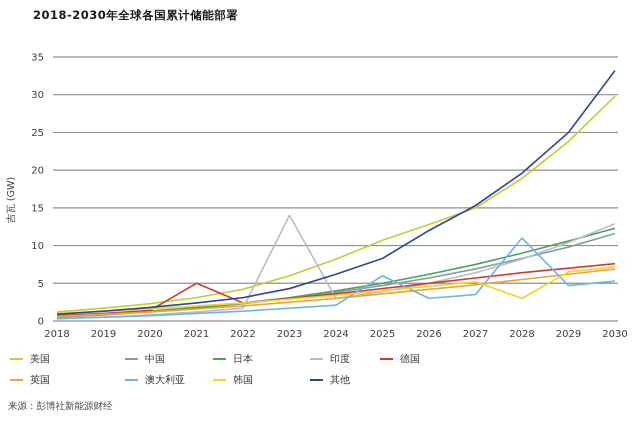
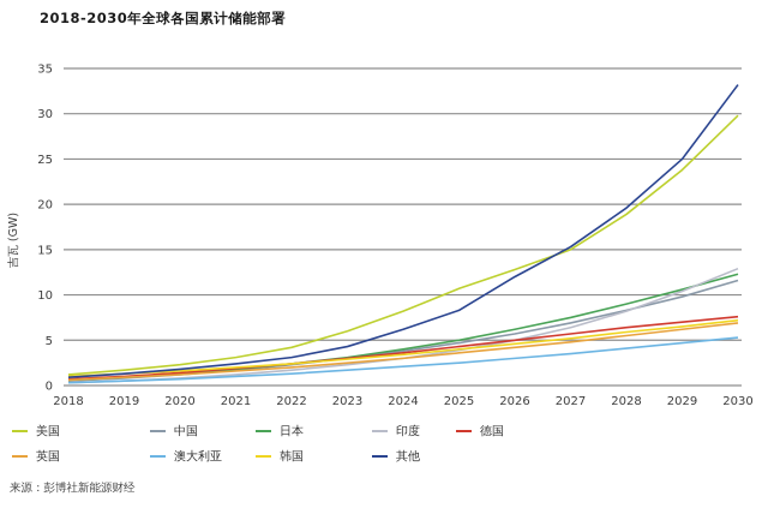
德国/2021: 5 -> 2
印度/2023: 14 -> 2
澳大利亚/2025: 6 -> 2
澳大利亚/2028: 11 -> 4
韩国/2028: 3 -> 6
